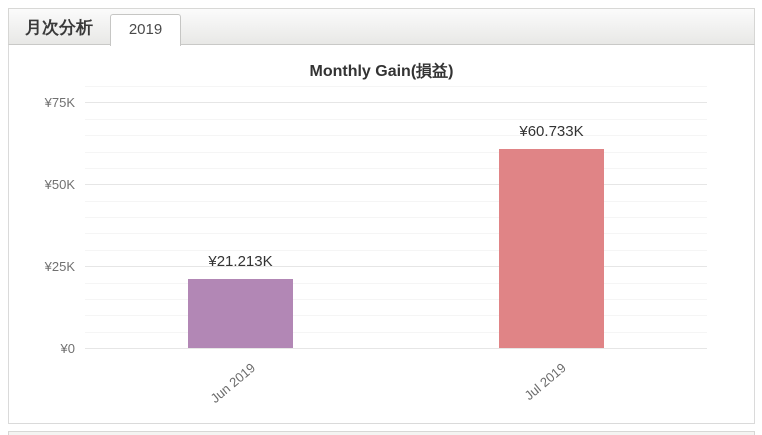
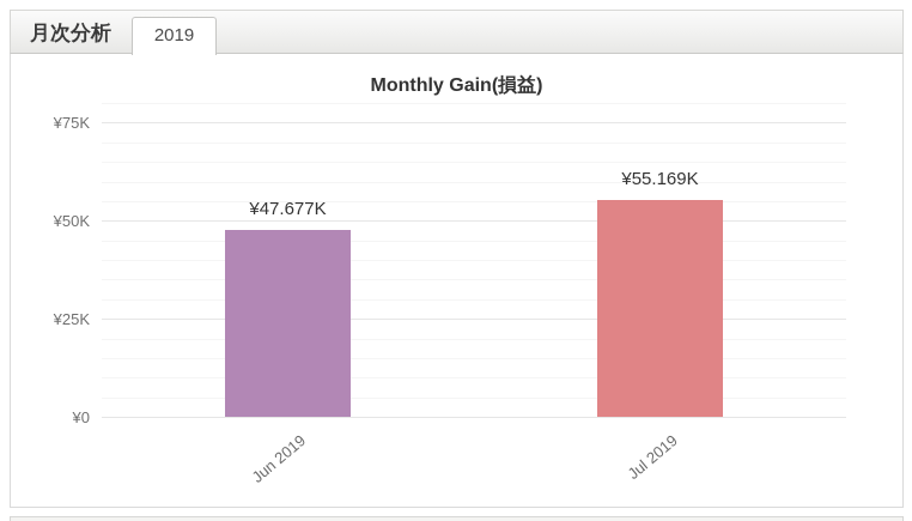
Jun 2019: ¥21.213K -> ¥47.677K
Jul 2019: ¥60.733K -> ¥55.169K
